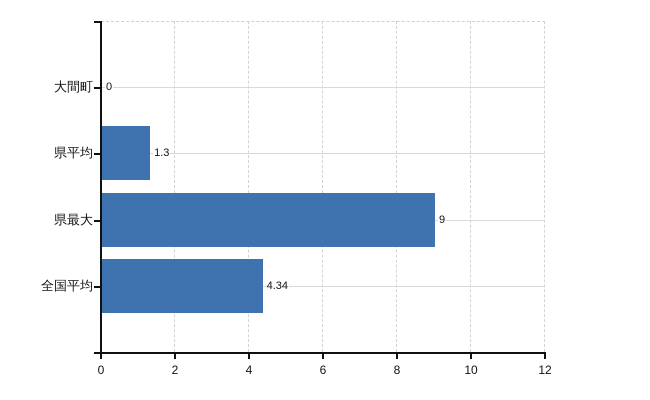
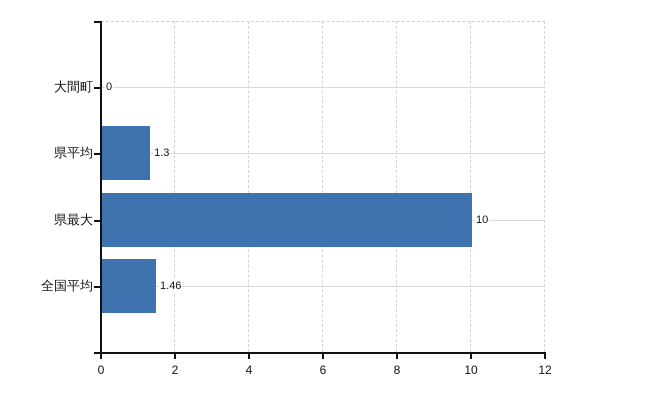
県最大: 9 -> 10
全国平均: 4.34 -> 1.46
